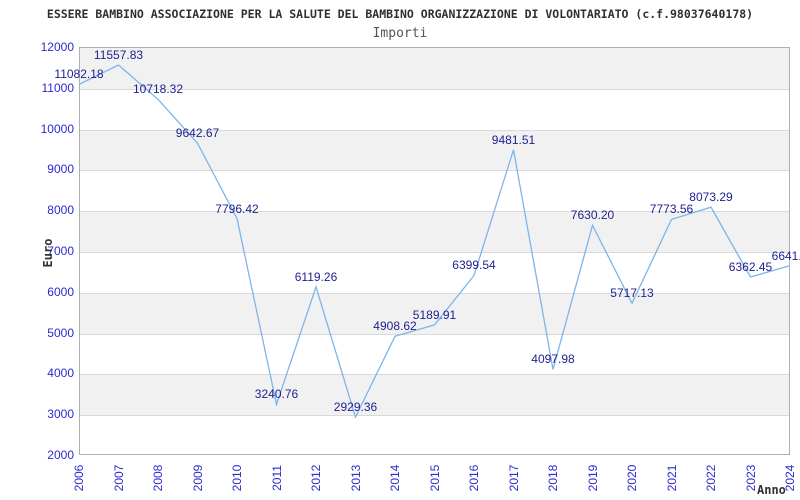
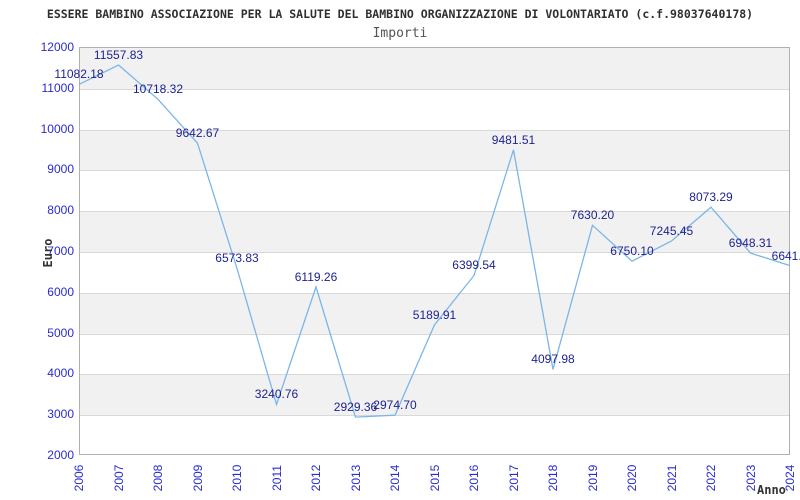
2010: 7796.42 -> 6573.83
2014: 4908.62 -> 2974.70
2020: 5717.13 -> 6750.10
2021: 7773.56 -> 7245.45
2023: 6362.45 -> 6948.31
